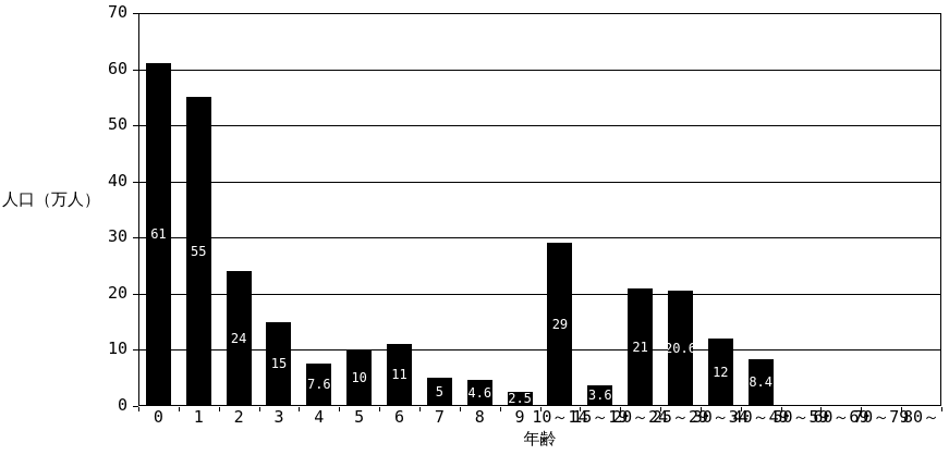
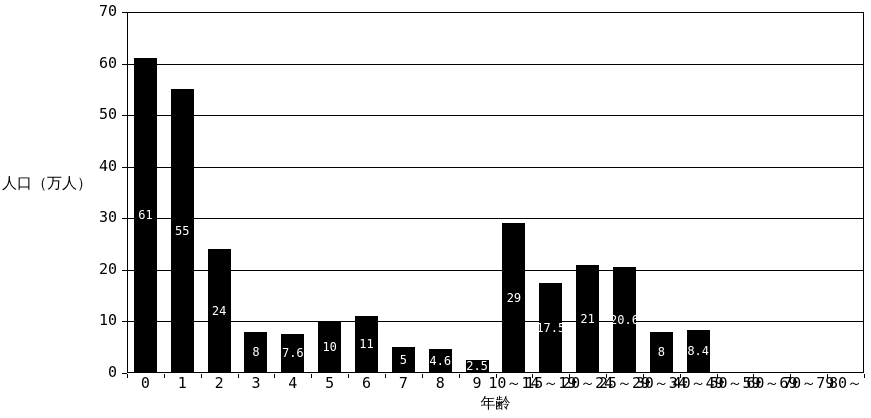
3: 15 -> 8
15～19: 3.6 -> 17.5
30～34: 12 -> 8
